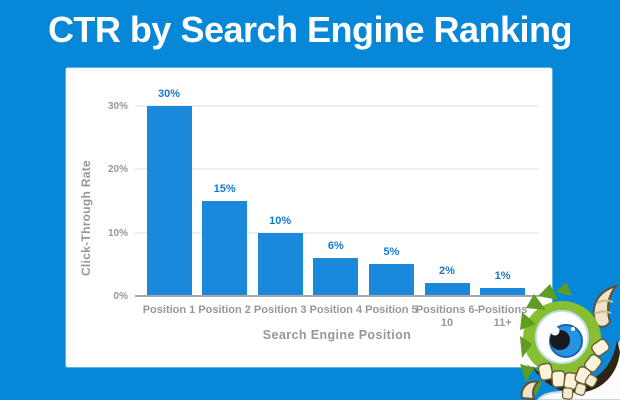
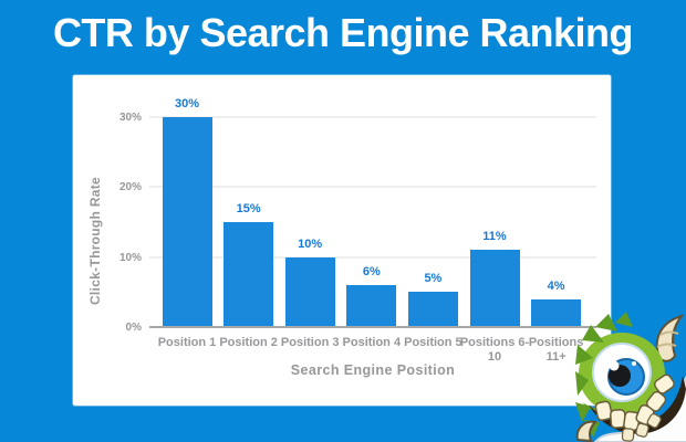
Positions 6-10: 2% -> 11%
Positions 11+: 1% -> 4%
